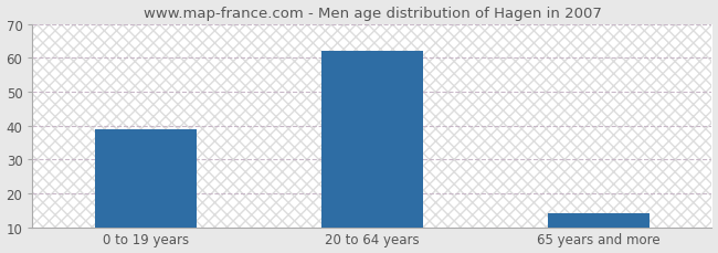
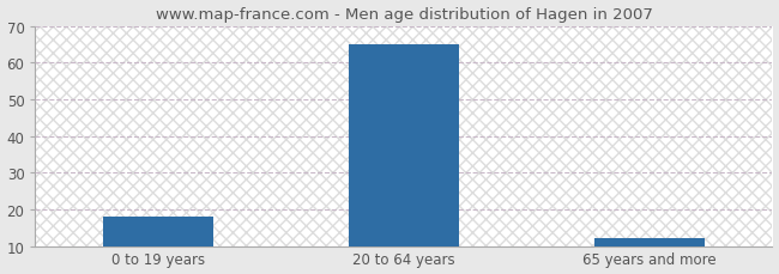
0 to 19 years: 39 -> 18
20 to 64 years: 62 -> 65
65 years and more: 14 -> 12
